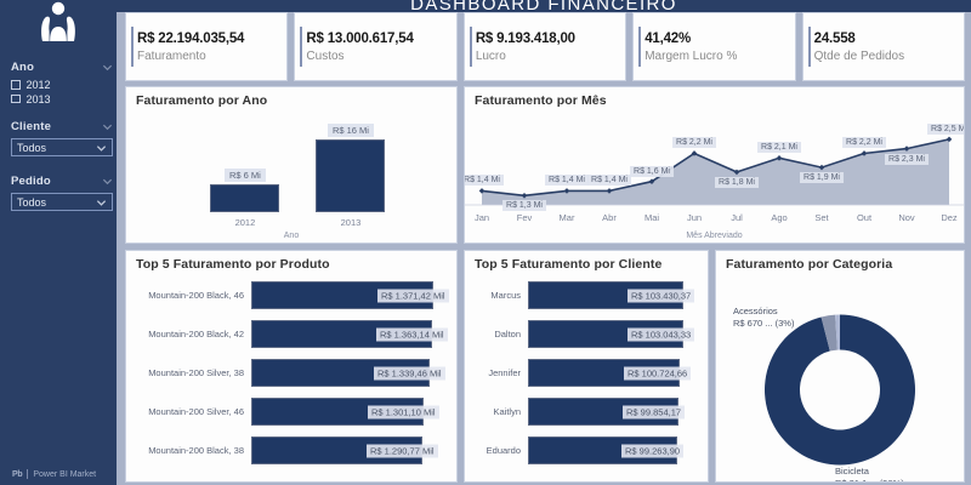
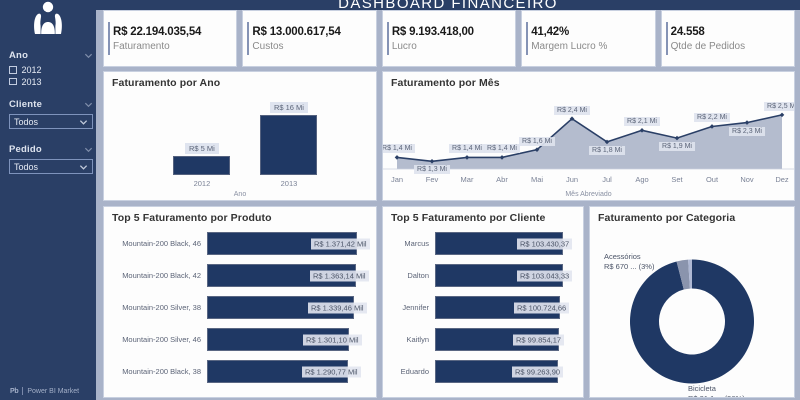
Faturamento por Ano/2012: 6 -> 5
Faturamento por Mês/Jun: 2,2 -> 2,4
